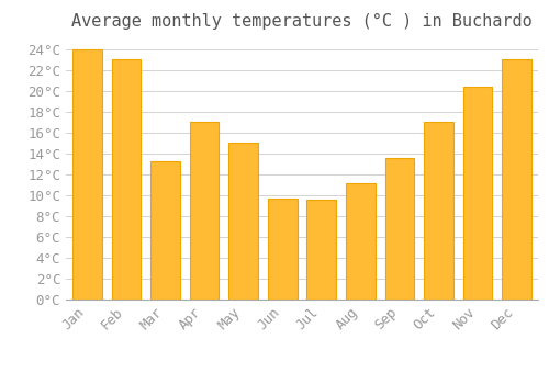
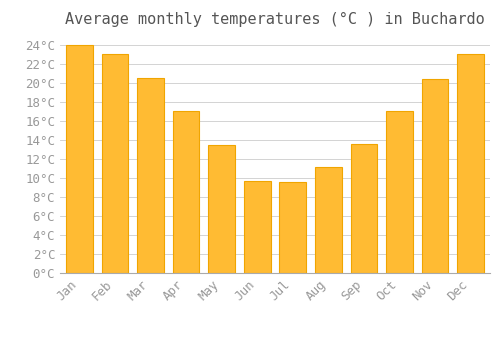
Mar: 13.2°C -> 20.5°C
May: 15.0°C -> 13.4°C
